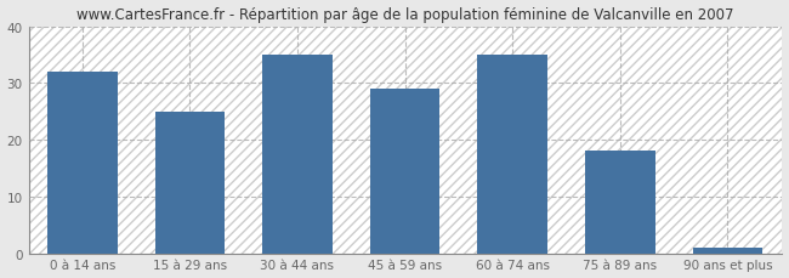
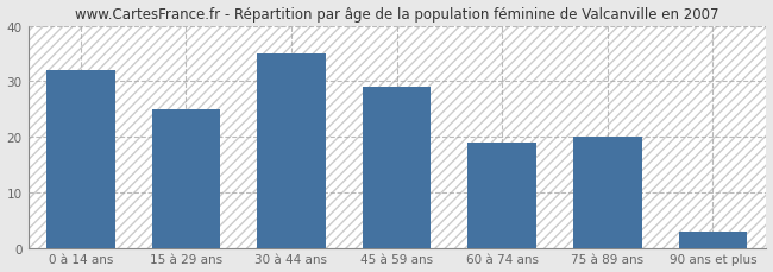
60 à 74 ans: 35 -> 19
75 à 89 ans: 18 -> 20
90 ans et plus: 1 -> 3
